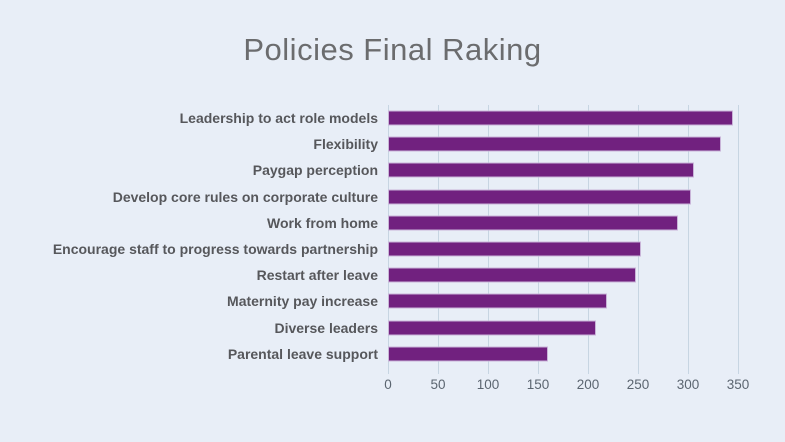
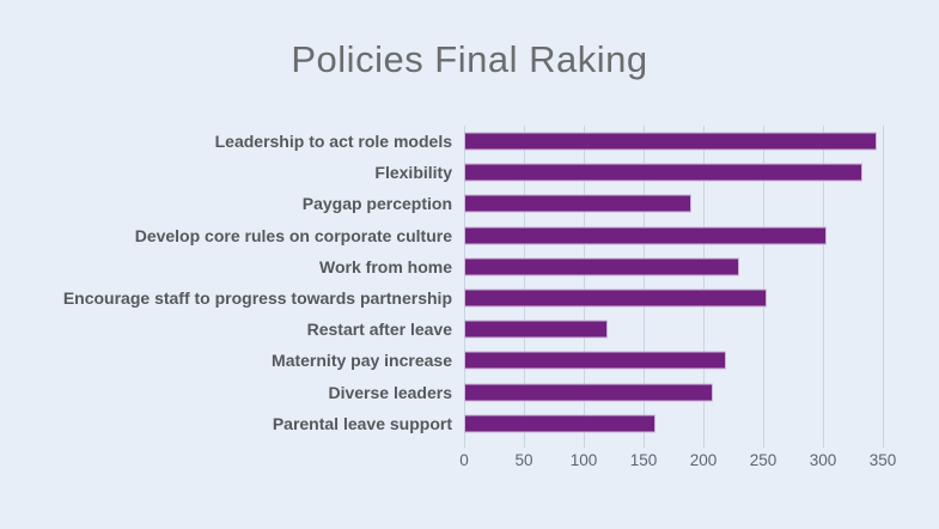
Paygap perception: 310 -> 190
Work from home: 290 -> 230
Restart after leave: 250 -> 120
